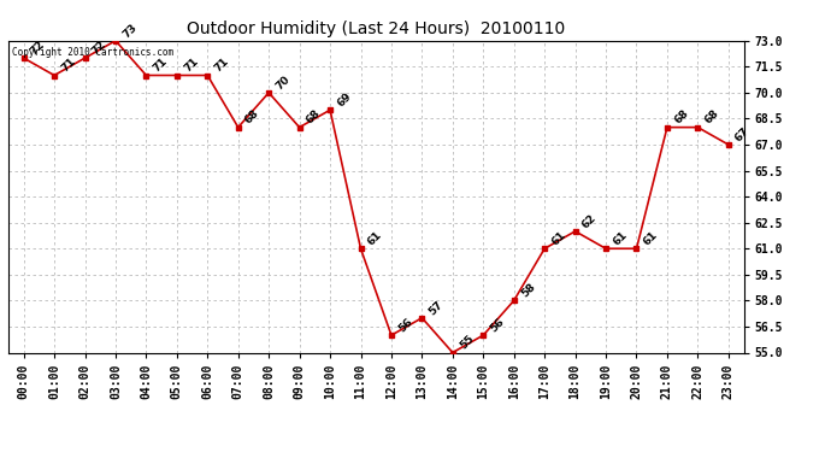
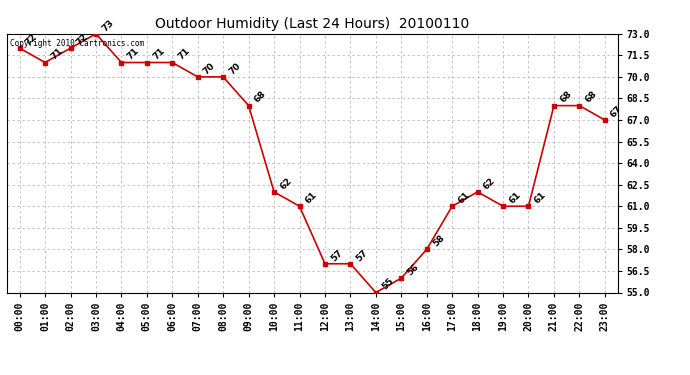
07:00: 68 -> 70
10:00: 69 -> 62
12:00: 56 -> 57
